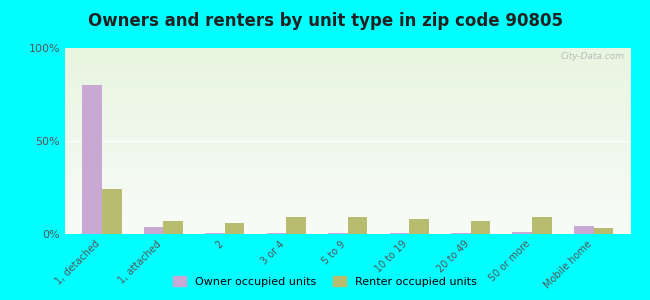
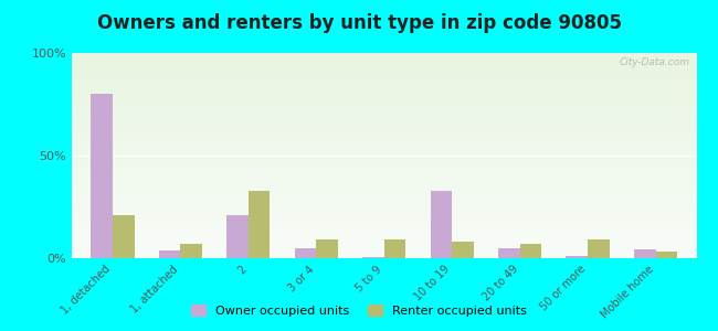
Renter occupied units/1, detached: 24% -> 21%
Owner occupied units/2: 0% -> 21%
Renter occupied units/2: 6% -> 33%
Owner occupied units/3 or 4: 0% -> 5%
Owner occupied units/10 to 19: 0% -> 33%
Owner occupied units/20 to 49: 0% -> 5%
